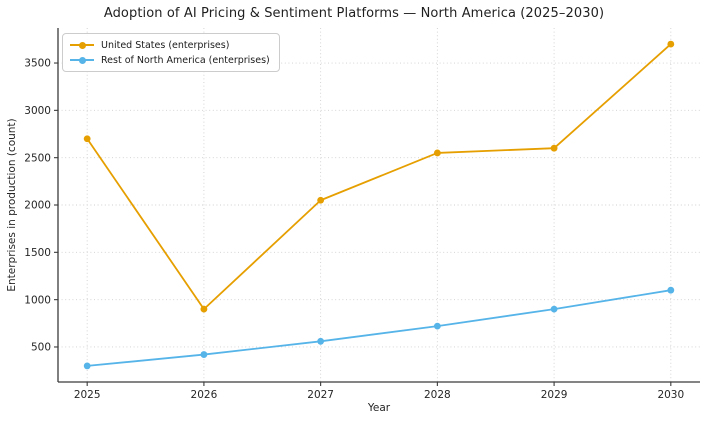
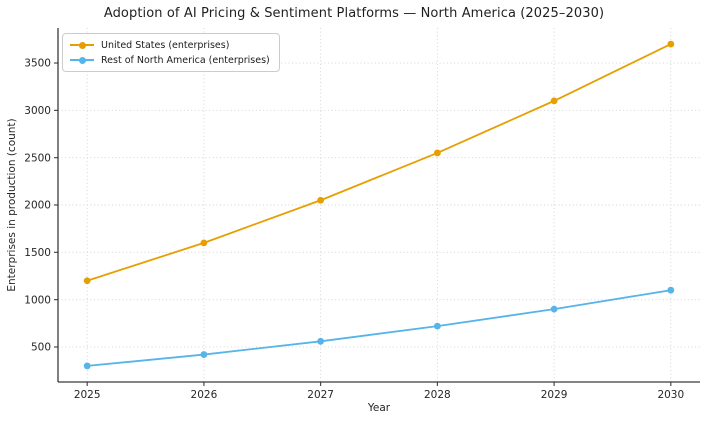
United States (enterprises)/2025: 2700 -> 1200
United States (enterprises)/2026: 900 -> 1600
United States (enterprises)/2029: 2600 -> 3100
